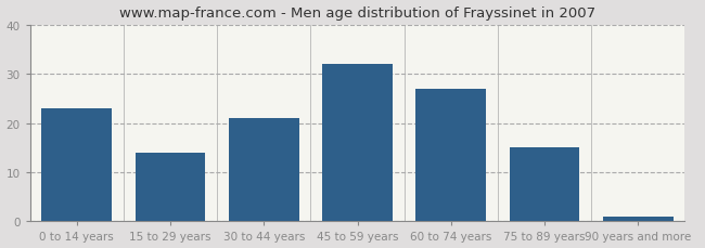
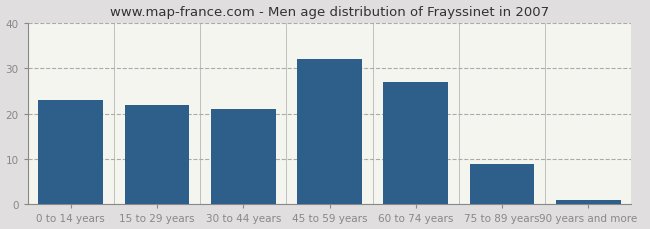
15 to 29 years: 14 -> 22
75 to 89 years: 15 -> 9
